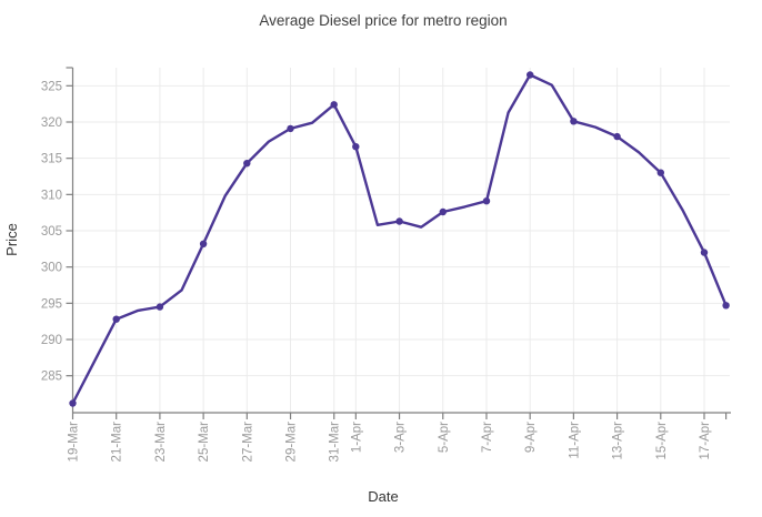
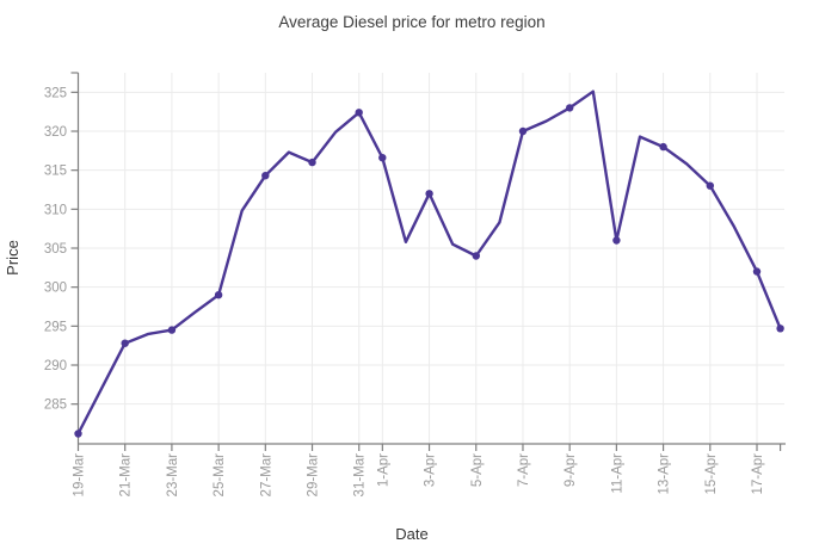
25-Mar: 303 -> 299
29-Mar: 319 -> 316
3-Apr: 306 -> 312
5-Apr: 308 -> 304
7-Apr: 309 -> 320
9-Apr: 326 -> 323
11-Apr: 320 -> 306
